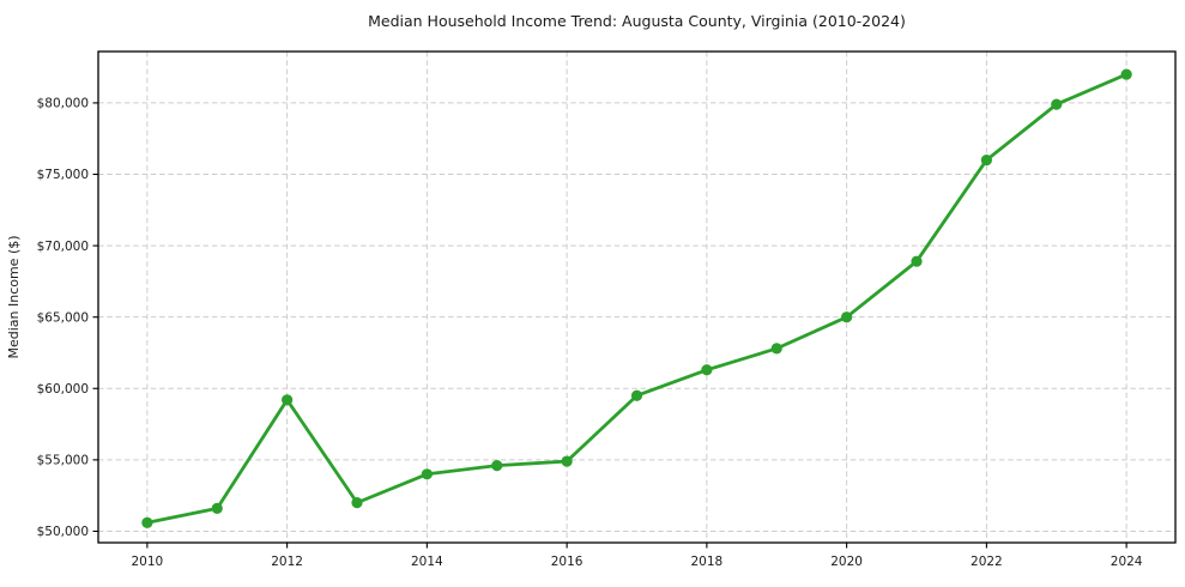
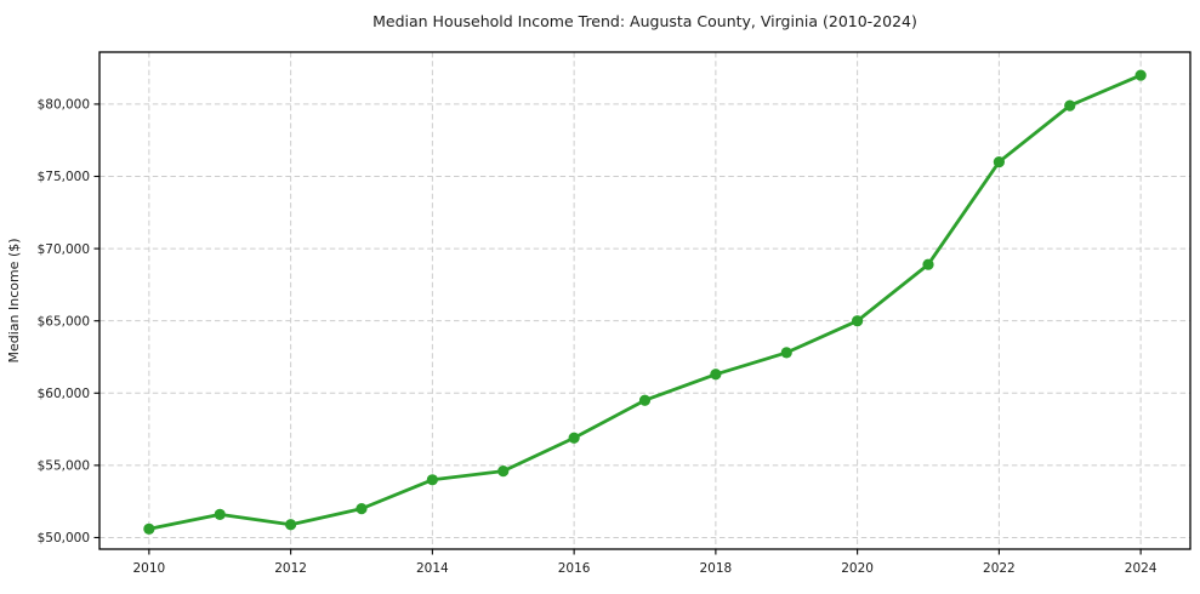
2012: $59200 -> $50900
2016: $54900 -> $56900
